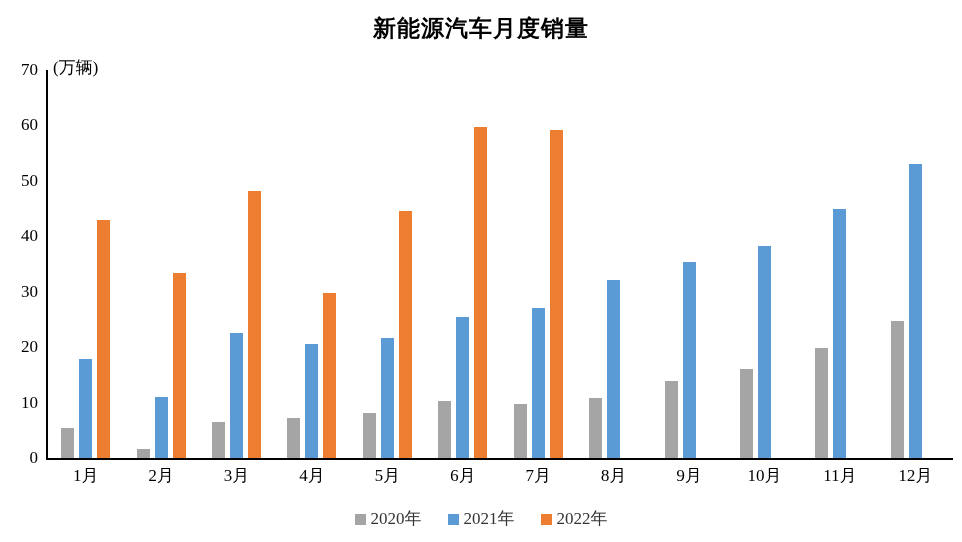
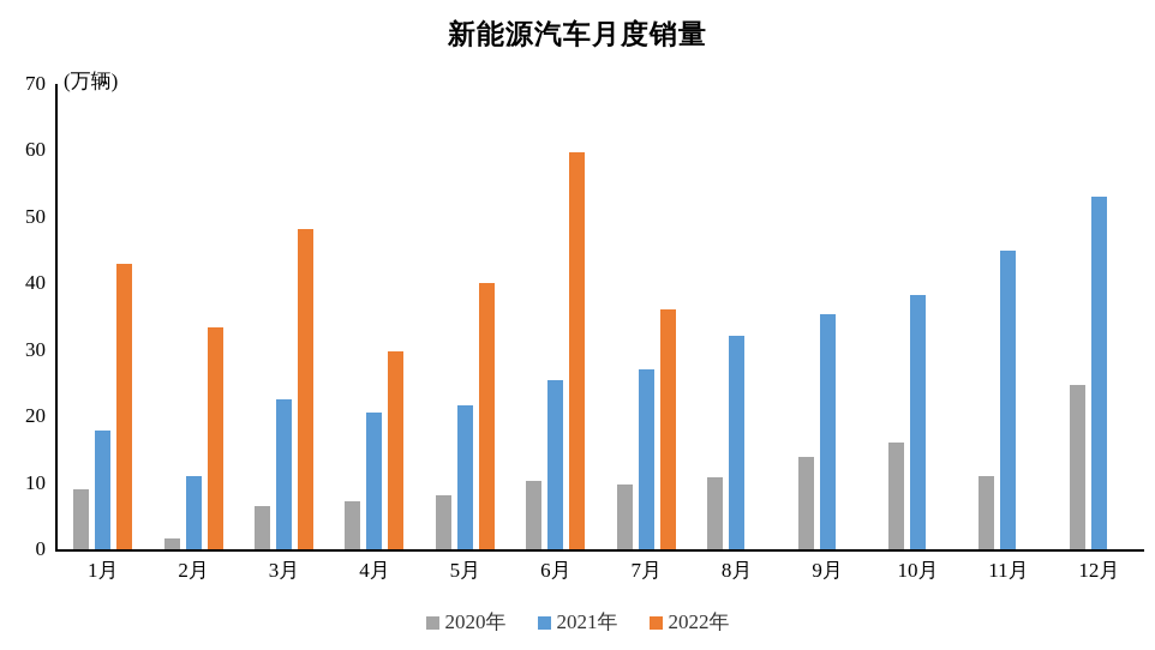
2020年/1月: 5 -> 9
2022年/5月: 45 -> 40
2022年/7月: 59 -> 36
2020年/11月: 20 -> 11
